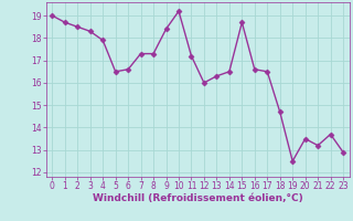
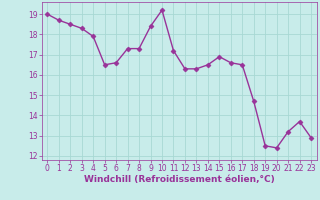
12: 16.0 -> 16.3
15: 18.7 -> 16.9
20: 13.5 -> 12.4
